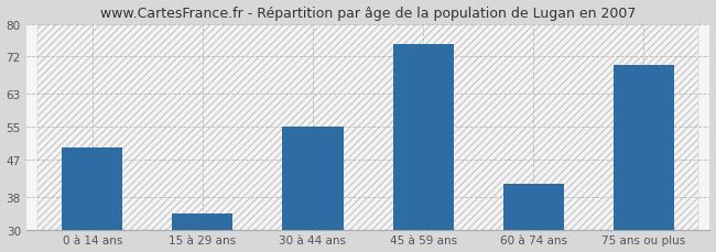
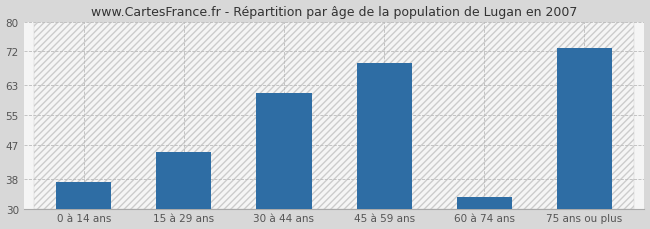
0 à 14 ans: 50 -> 37
15 à 29 ans: 34 -> 45
30 à 44 ans: 55 -> 61
45 à 59 ans: 75 -> 69
60 à 74 ans: 41 -> 33
75 ans ou plus: 70 -> 73
